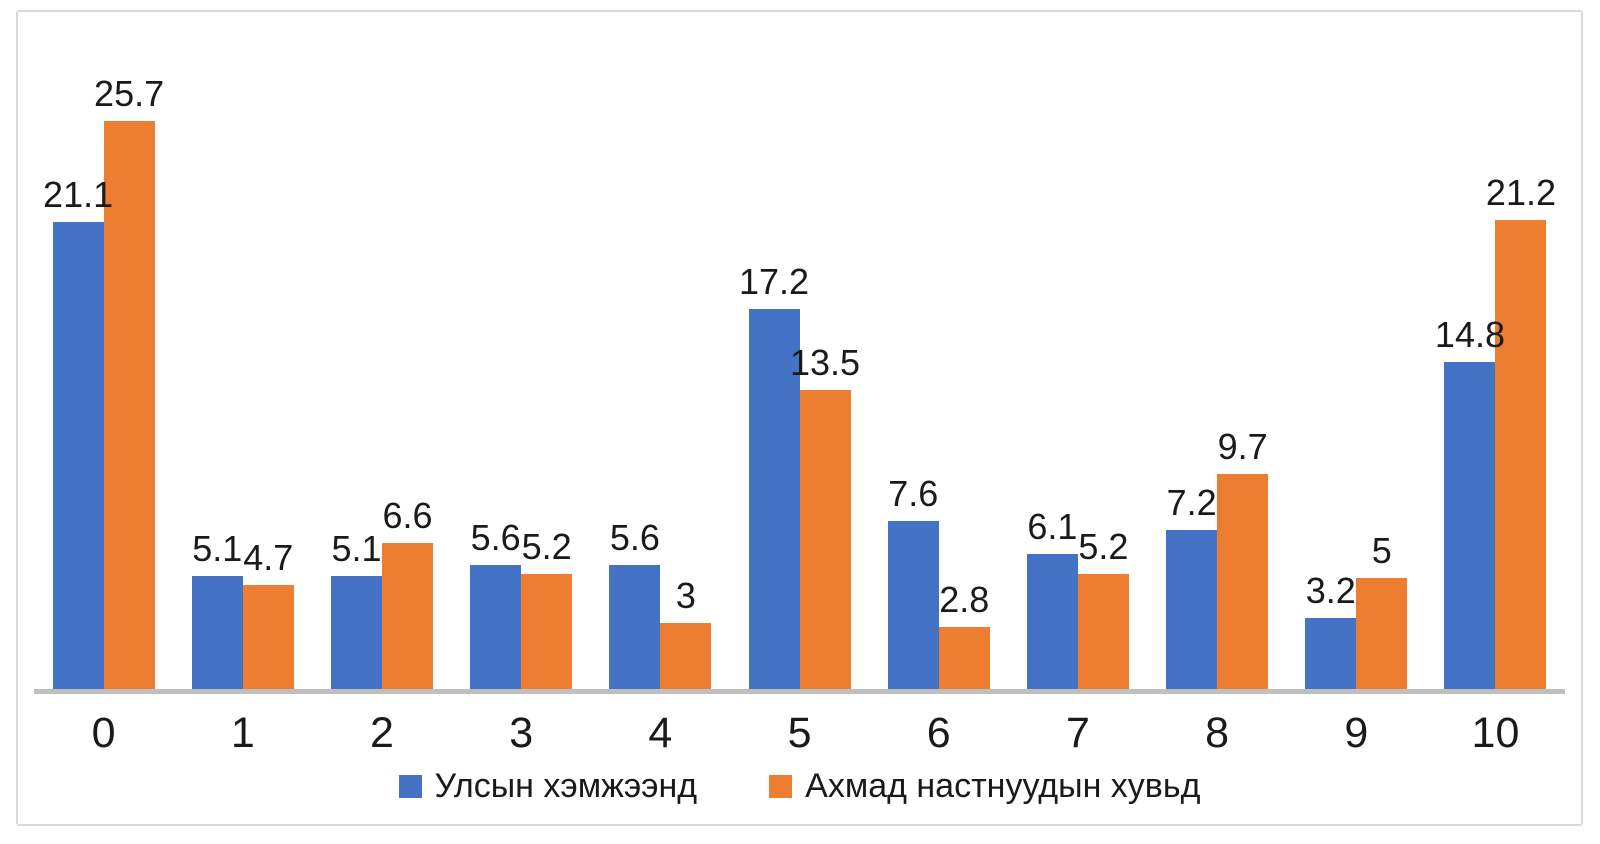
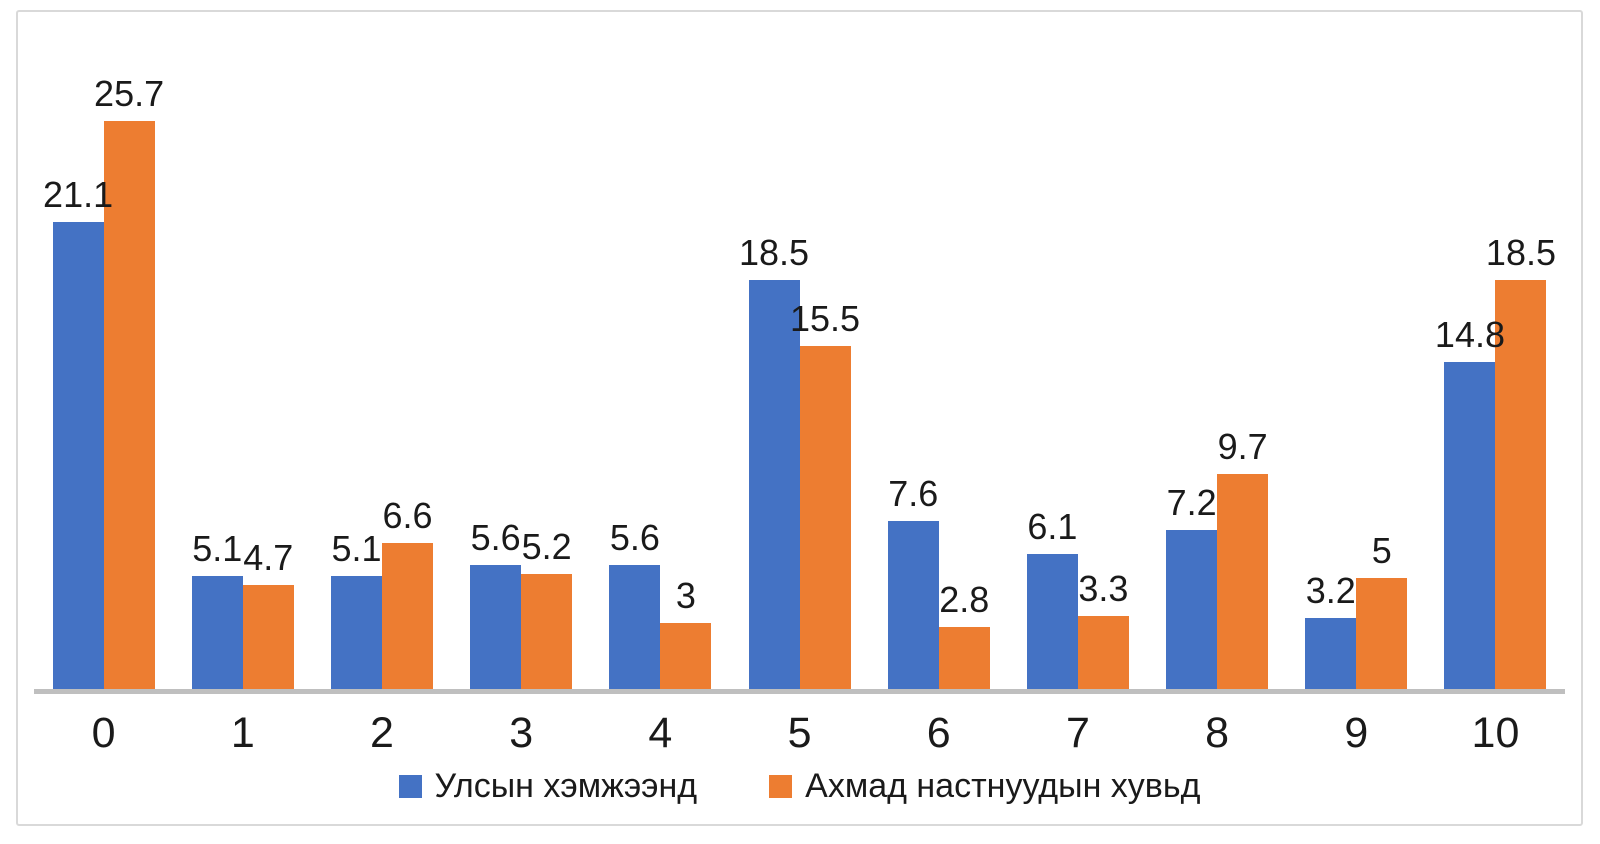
Улсын хэмжээнд/5: 17.2 -> 18.5
Ахмад настнуудын хувьд/5: 13.5 -> 15.5
Ахмад настнуудын хувьд/7: 5.2 -> 3.3
Ахмад настнуудын хувьд/10: 21.2 -> 18.5
